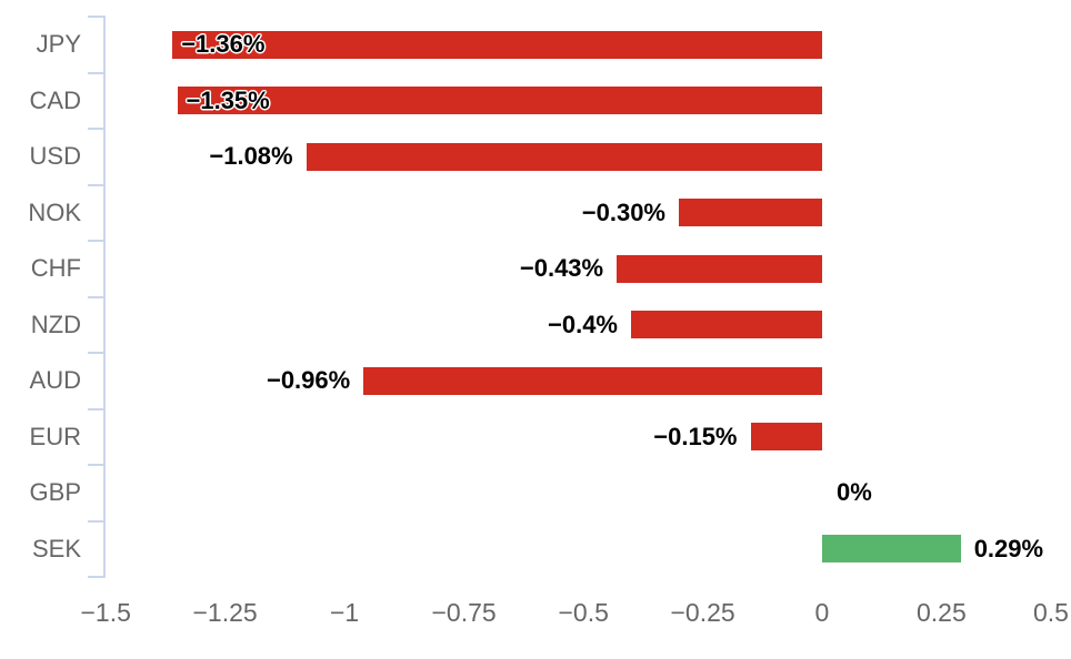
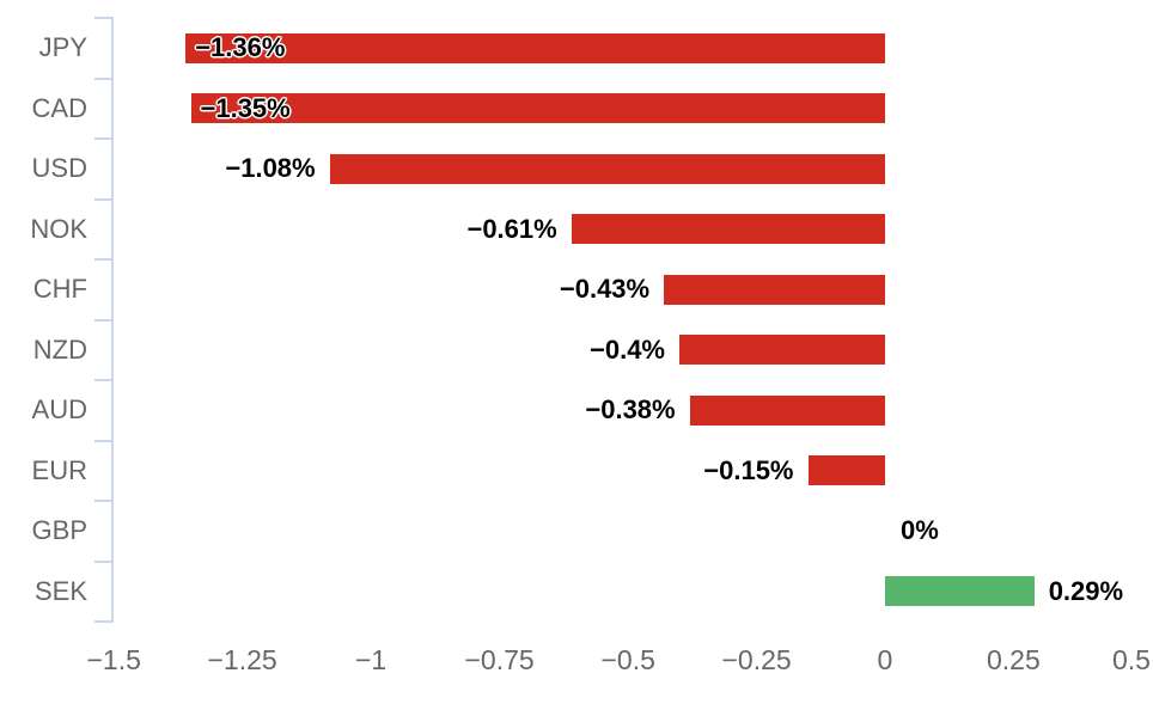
NOK: −0.30% -> −0.61%
AUD: −0.96% -> −0.38%
